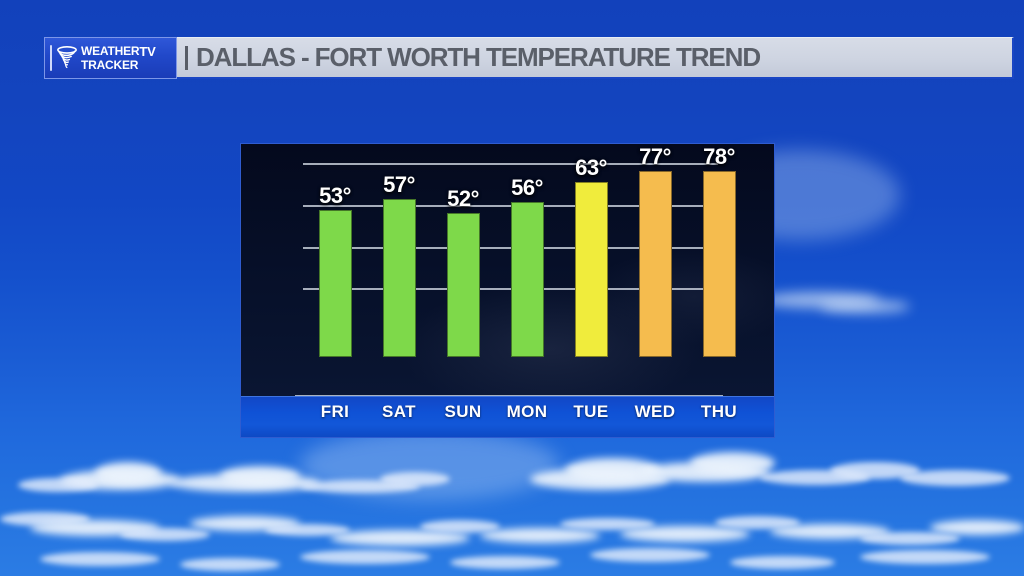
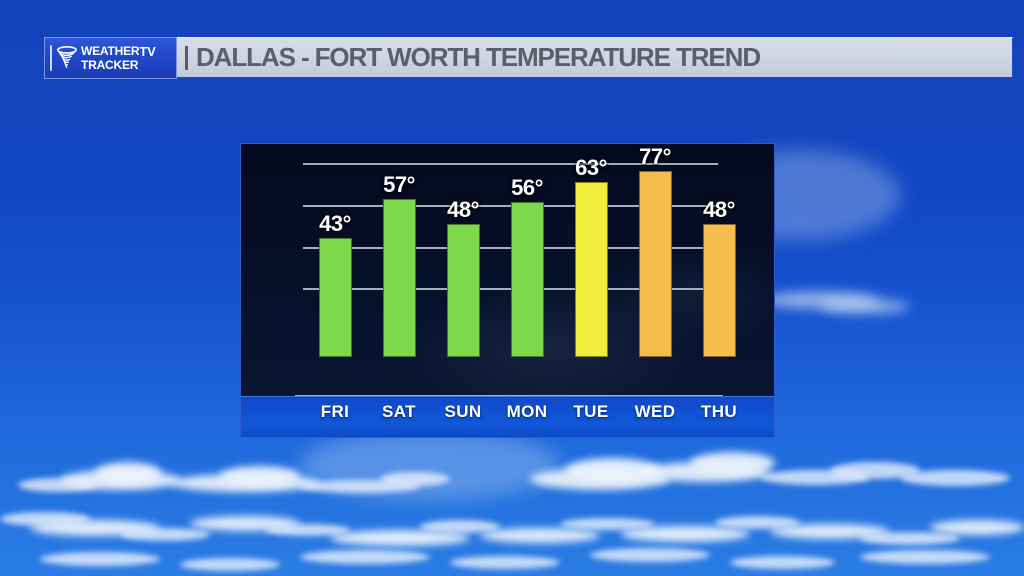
FRI: 53° -> 43°
SUN: 52° -> 48°
THU: 78° -> 48°
